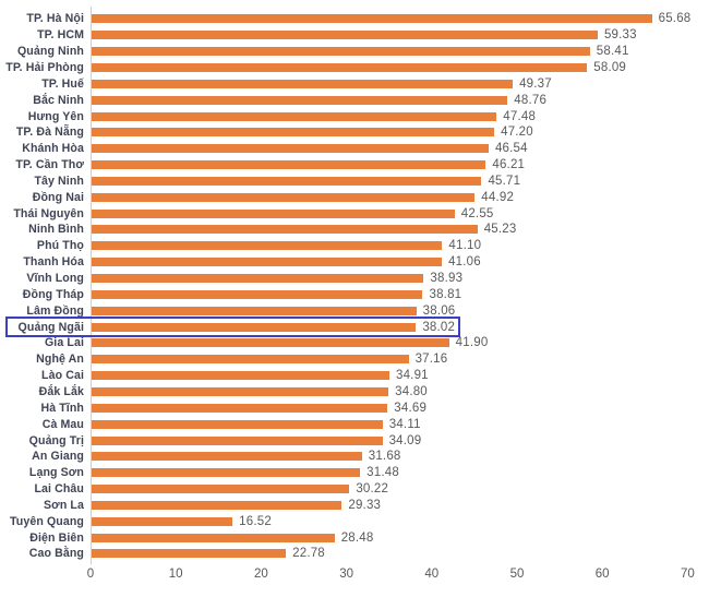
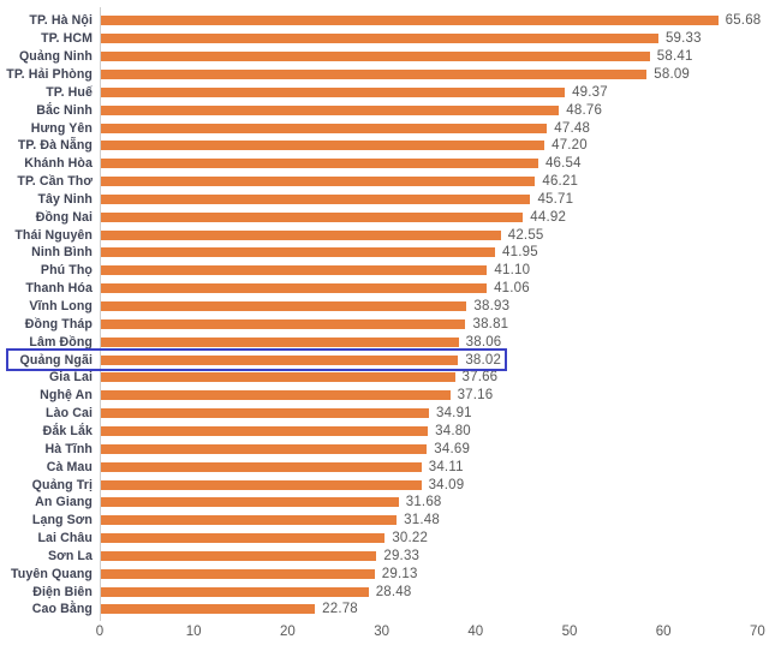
Ninh Bình: 45.23 -> 41.95
Gia Lai: 41.90 -> 37.66
Tuyên Quang: 16.52 -> 29.13
